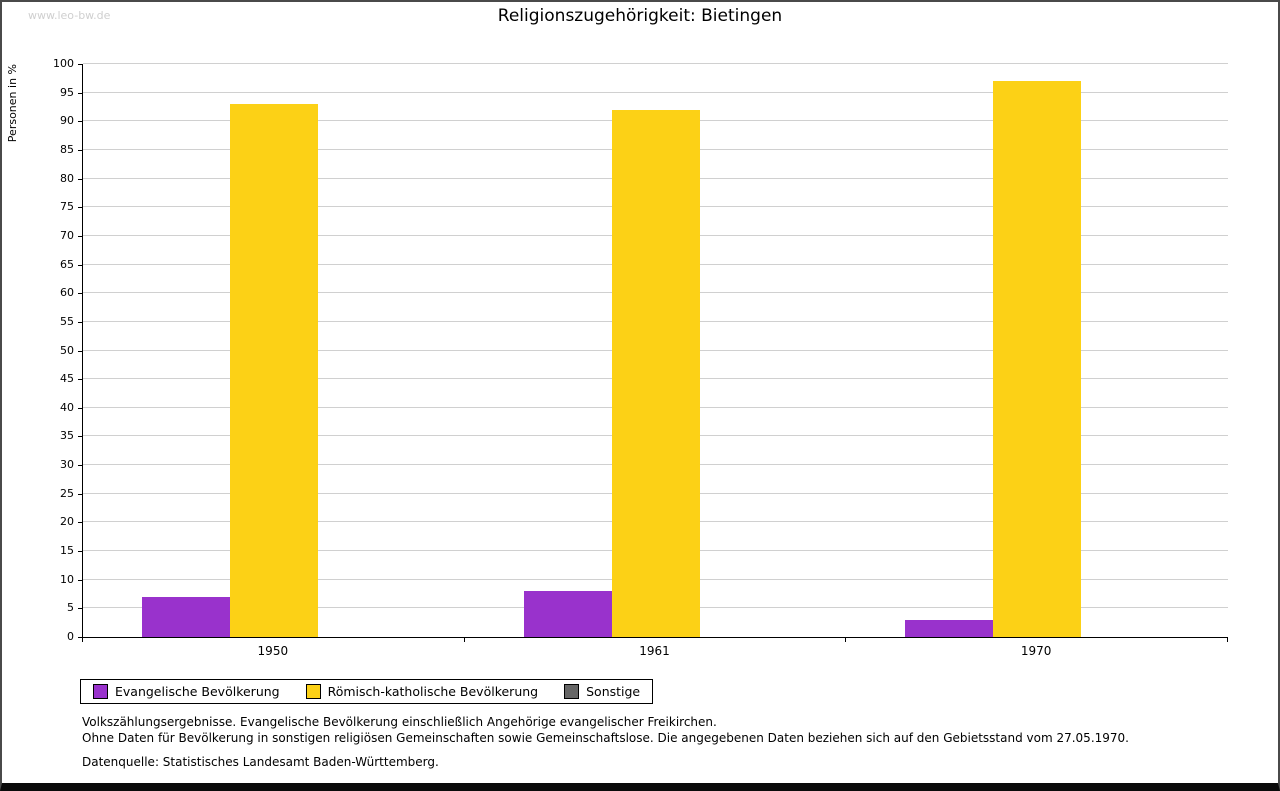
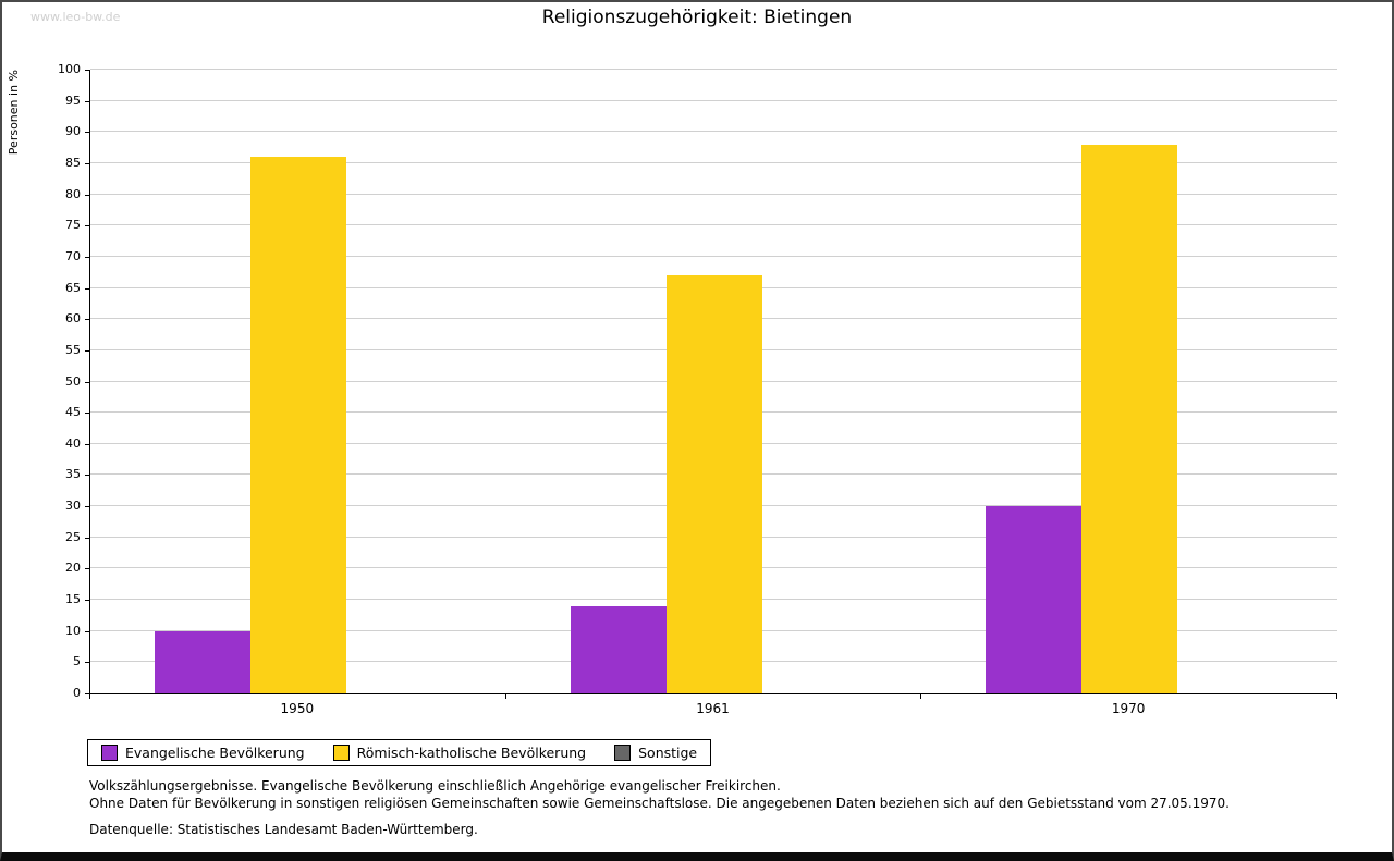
Evangelische Bevölkerung/1950: 7 -> 10
Römisch-katholische Bevölkerung/1950: 93 -> 86
Evangelische Bevölkerung/1961: 8 -> 14
Römisch-katholische Bevölkerung/1961: 92 -> 67
Evangelische Bevölkerung/1970: 3 -> 30
Römisch-katholische Bevölkerung/1970: 97 -> 88
